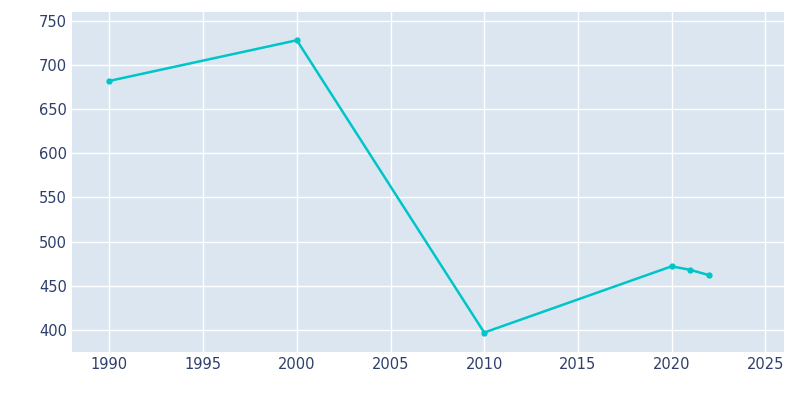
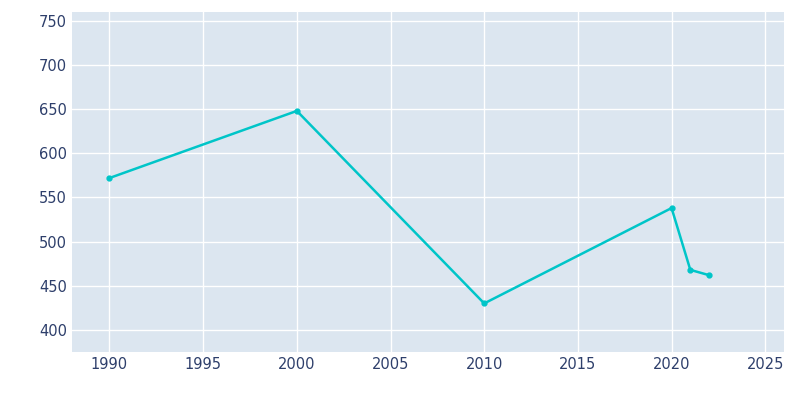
1990: 682 -> 572
2000: 728 -> 648
2010: 397 -> 430
2020: 472 -> 538
